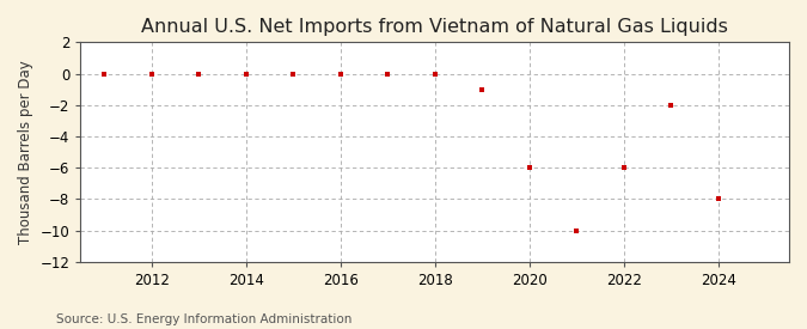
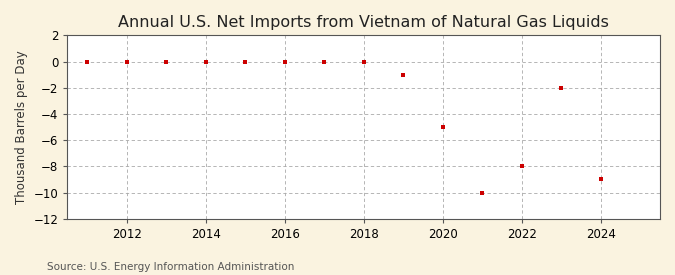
2020: -6 -> -5
2022: -6 -> -8
2024: -8 -> -9
